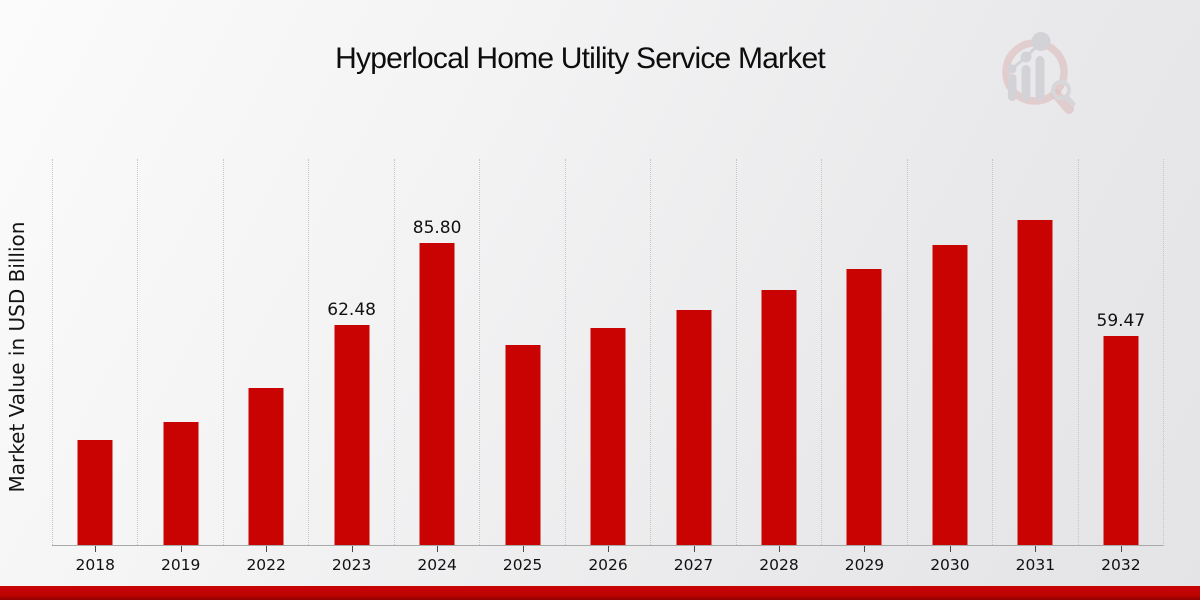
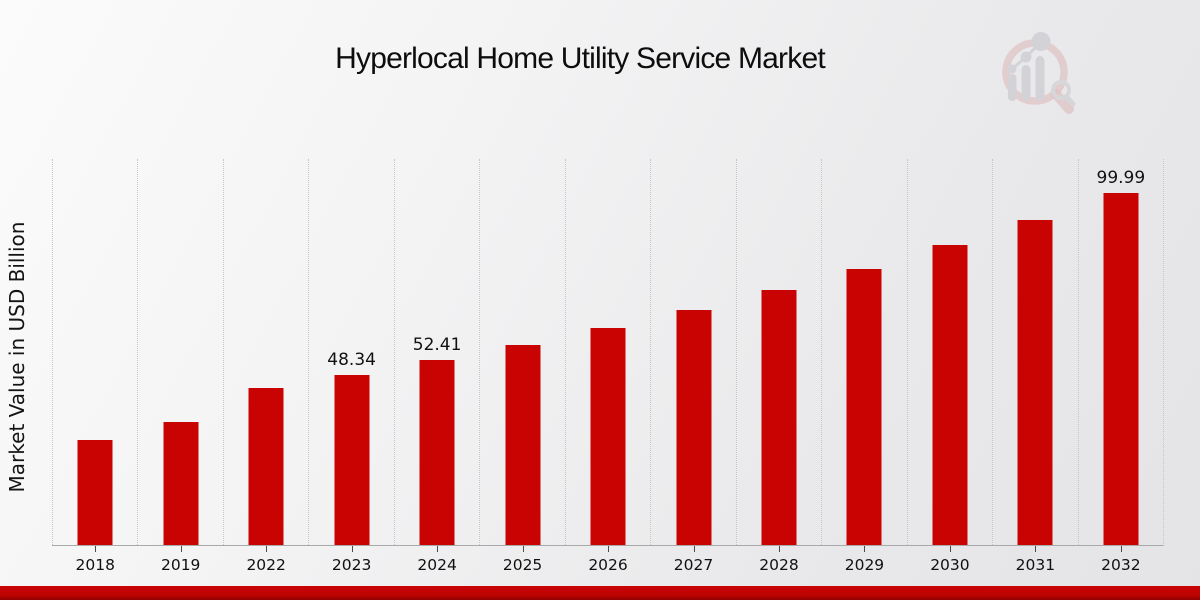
2023: 62.48 -> 48.34
2024: 85.80 -> 52.41
2032: 59.47 -> 99.99
